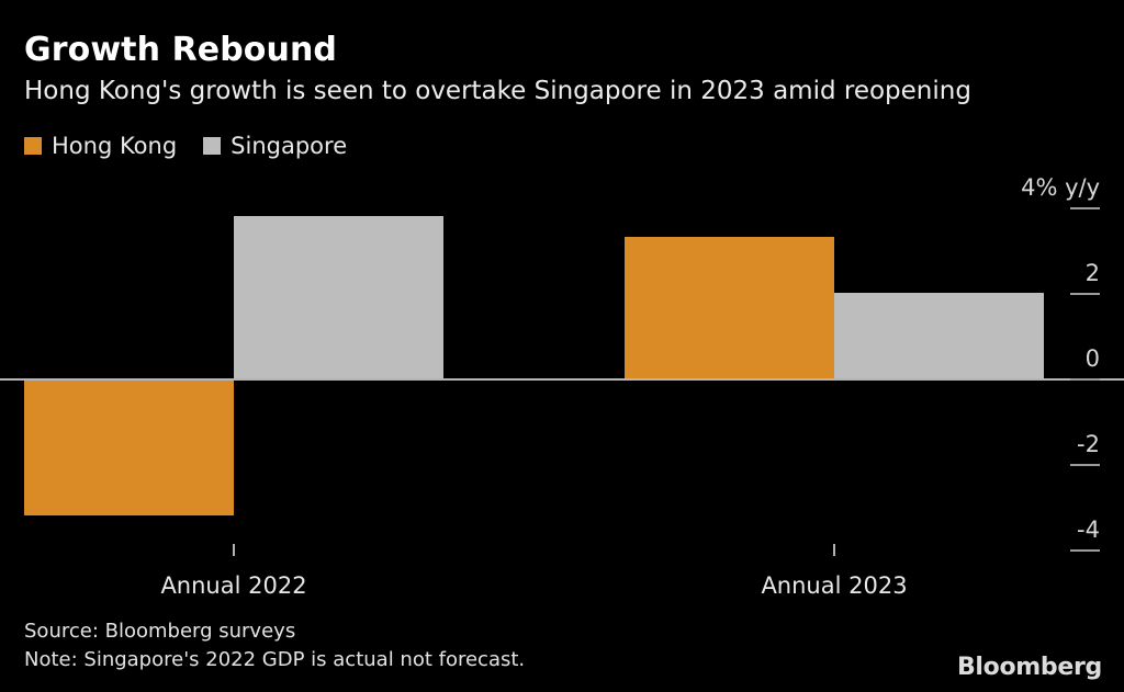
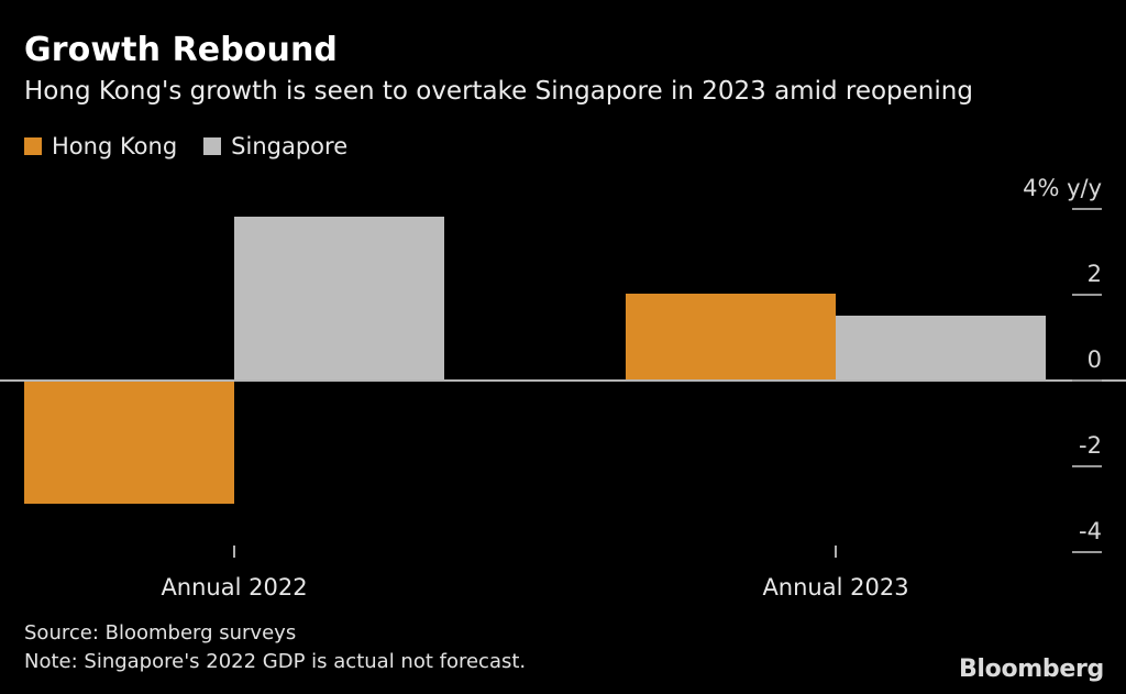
Hong Kong/Annual 2022: -3.2 -> -2.9
Hong Kong/Annual 2023: 3.3 -> 2.0
Singapore/Annual 2023: 2.0 -> 1.5
